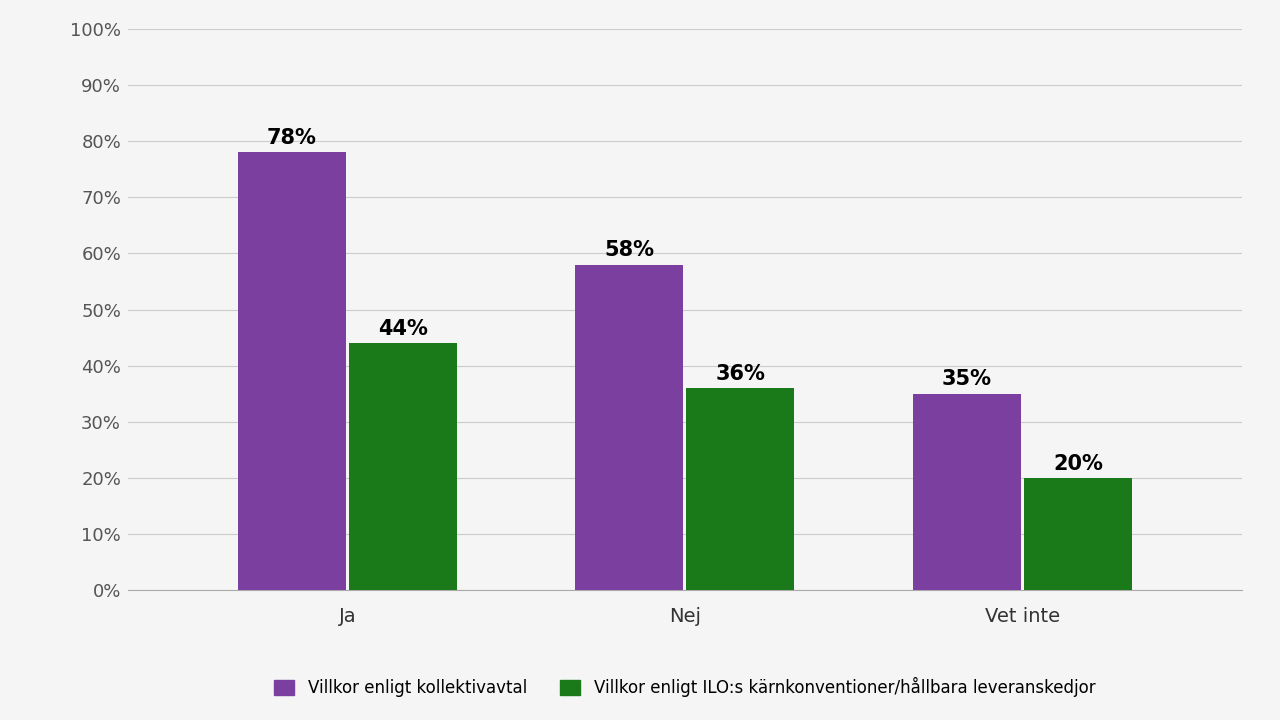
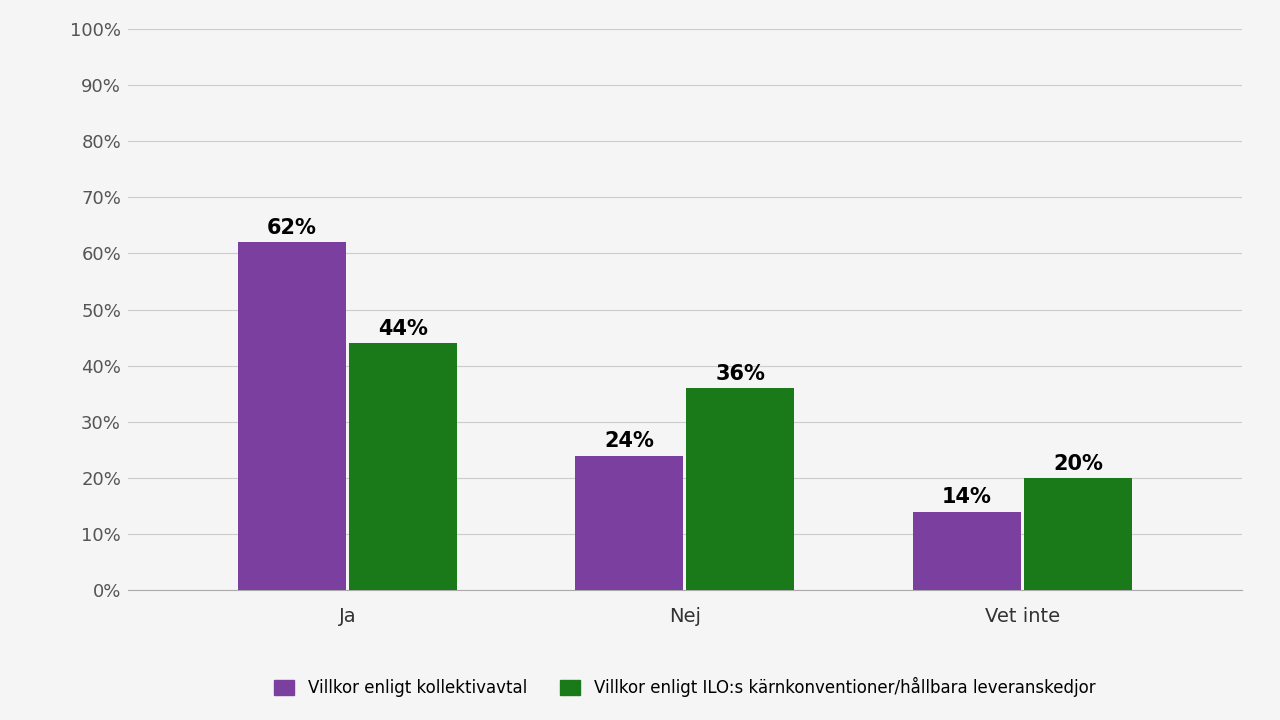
Villkor enligt kollektivavtal/Ja: 78% -> 62%
Villkor enligt kollektivavtal/Nej: 58% -> 24%
Villkor enligt kollektivavtal/Vet inte: 35% -> 14%
